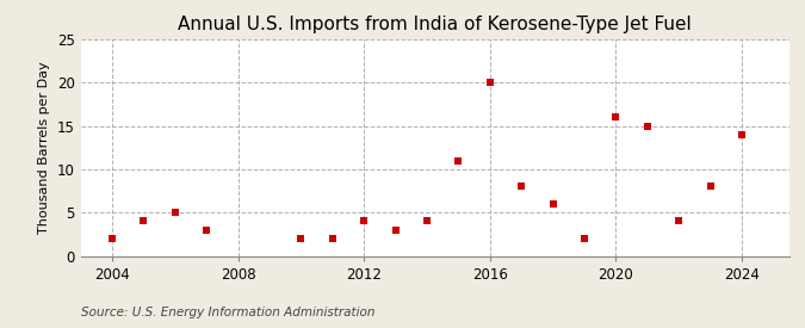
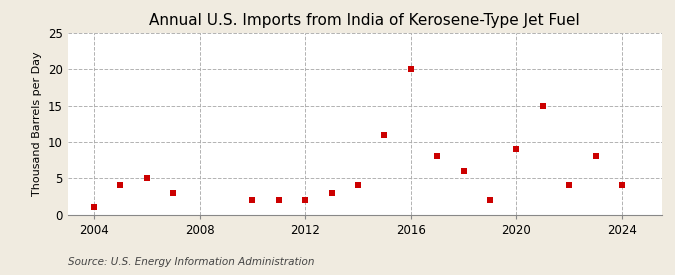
2004: 2 -> 1
2012: 4 -> 2
2020: 16 -> 9
2024: 14 -> 4
